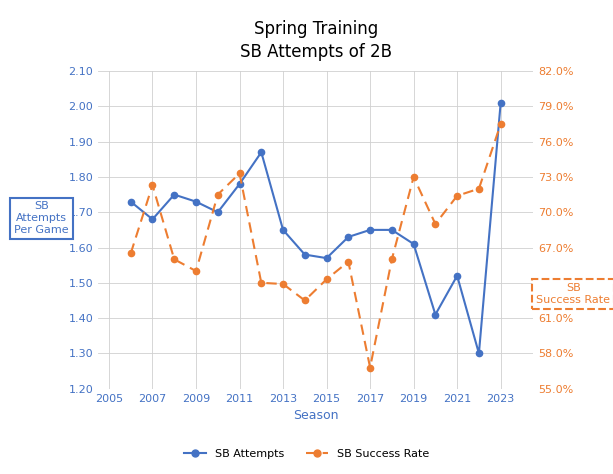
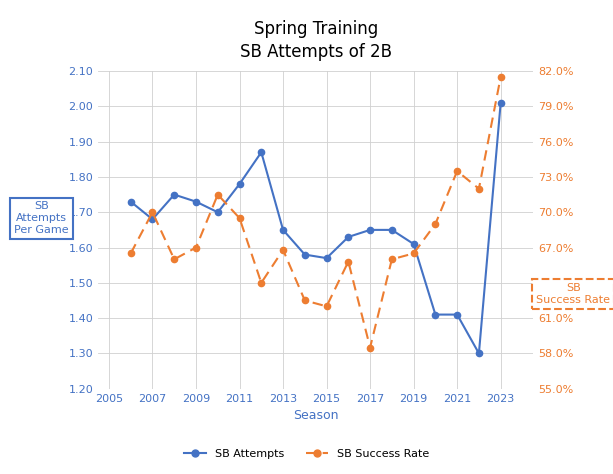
SB Success Rate/2007: 72.3% -> 70.0%
SB Success Rate/2009: 65.0% -> 67.0%
SB Success Rate/2011: 73.3% -> 69.5%
SB Success Rate/2013: 63.9% -> 66.8%
SB Success Rate/2015: 64.3% -> 62.0%
SB Success Rate/2017: 56.8% -> 58.5%
SB Success Rate/2019: 73.0% -> 66.5%
SB Attempts/2021: 1.52 -> 1.41
SB Success Rate/2021: 71.4% -> 73.5%
SB Success Rate/2023: 77.5% -> 81.5%
